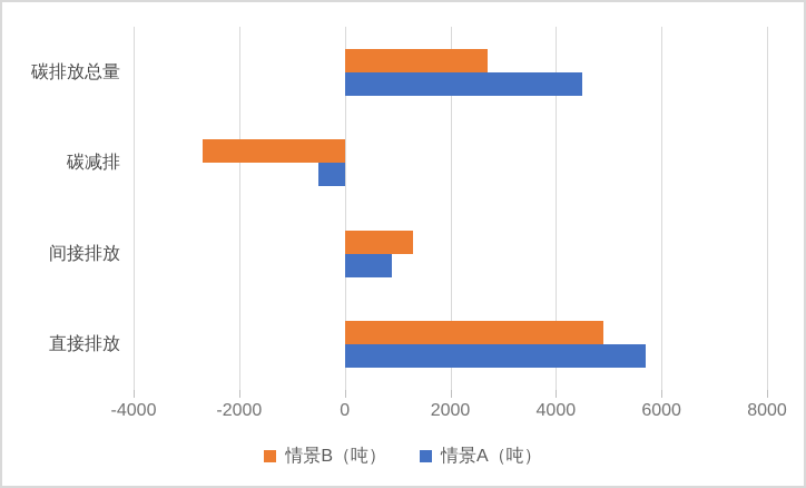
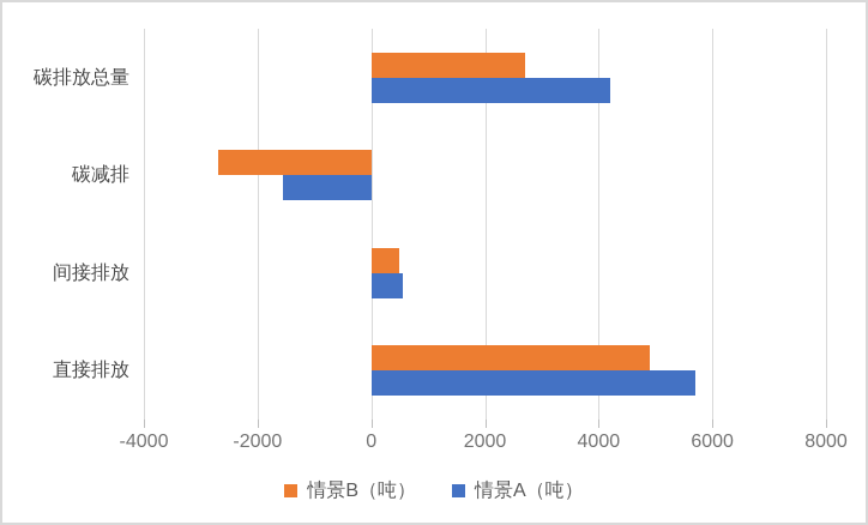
情景A（吨）/碳排放总量: 4500 -> 4200
情景A（吨）/碳减排: -500 -> -1600
情景B（吨）/间接排放: 1300 -> 500
情景A（吨）/间接排放: 900 -> 600
